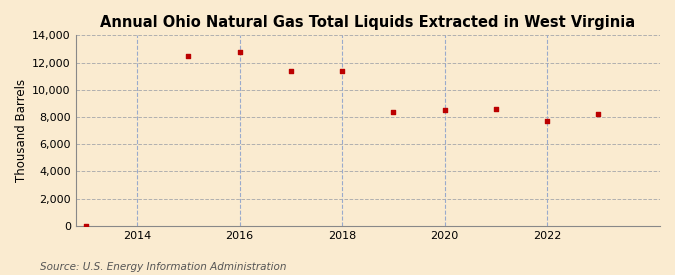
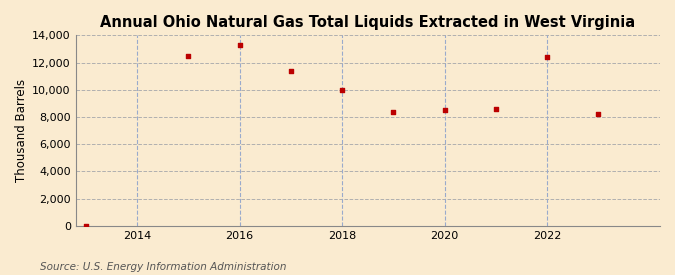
2016: 12,800 -> 13,300
2018: 11,400 -> 10,000
2022: 7,700 -> 12,400
